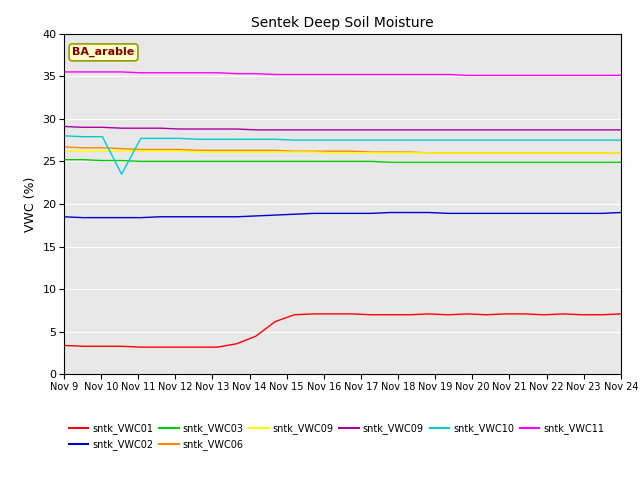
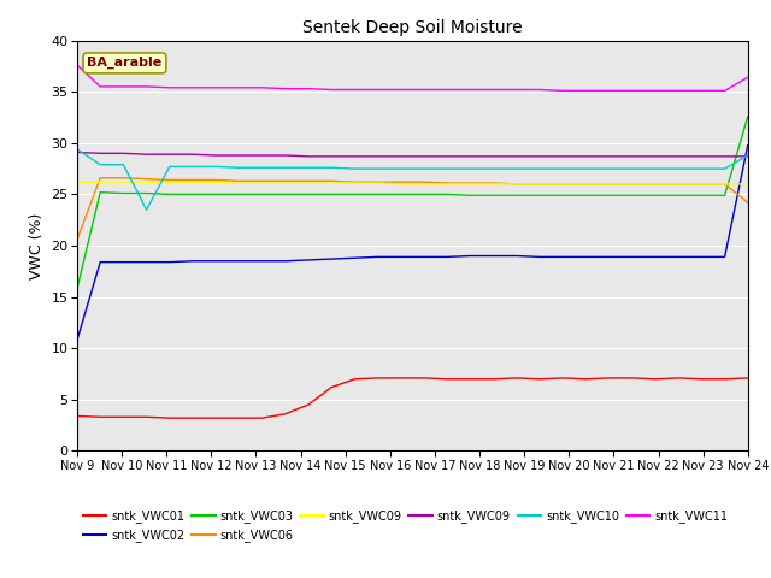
sntk_VWC02/Nov 9: 18.5 -> 10.8
sntk_VWC03/Nov 9: 25.2 -> 15.8
sntk_VWC06/Nov 9: 26.7 -> 20.6
sntk_VWC10/Nov 9: 28.0 -> 29.4
sntk_VWC11/Nov 9: 35.5 -> 37.6
sntk_VWC02/Nov 24: 19.0 -> 29.8
sntk_VWC03/Nov 24: 24.9 -> 32.6
sntk_VWC06/Nov 24: 26.0 -> 24.2
sntk_VWC10/Nov 24: 27.5 -> 28.8
sntk_VWC11/Nov 24: 35.1 -> 36.4
